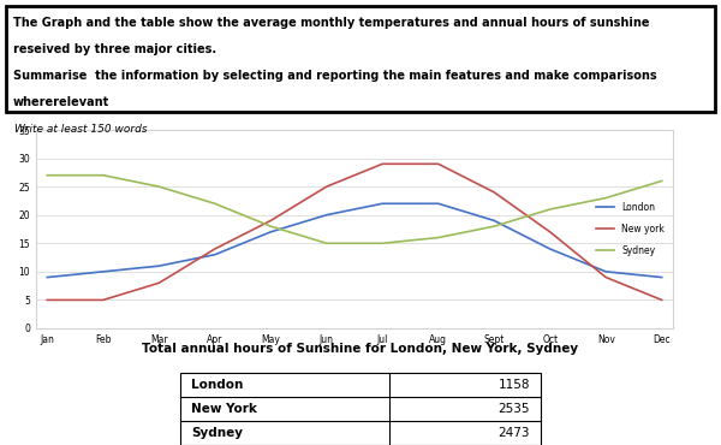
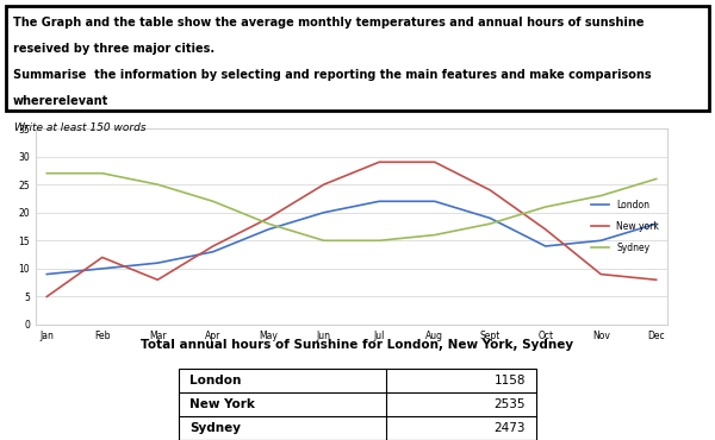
New york/Feb: 5 -> 12
London/Nov: 10 -> 15
London/Dec: 9 -> 18
New york/Dec: 5 -> 8
